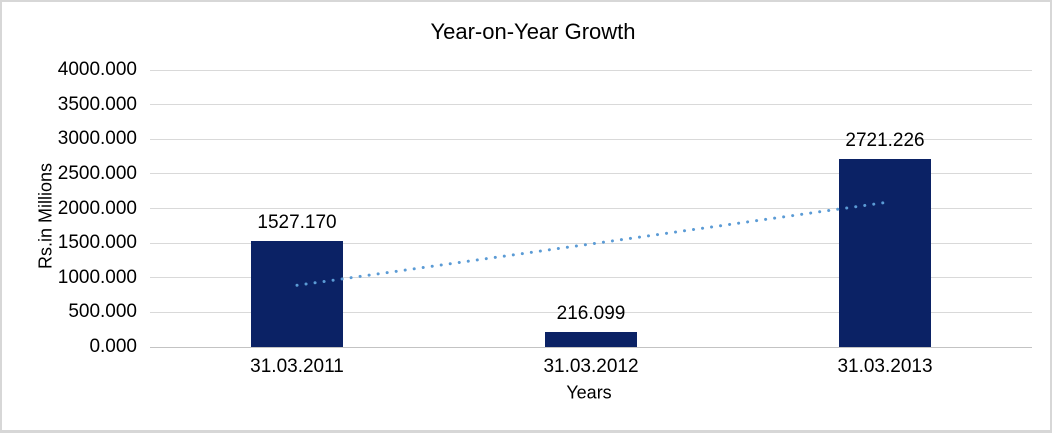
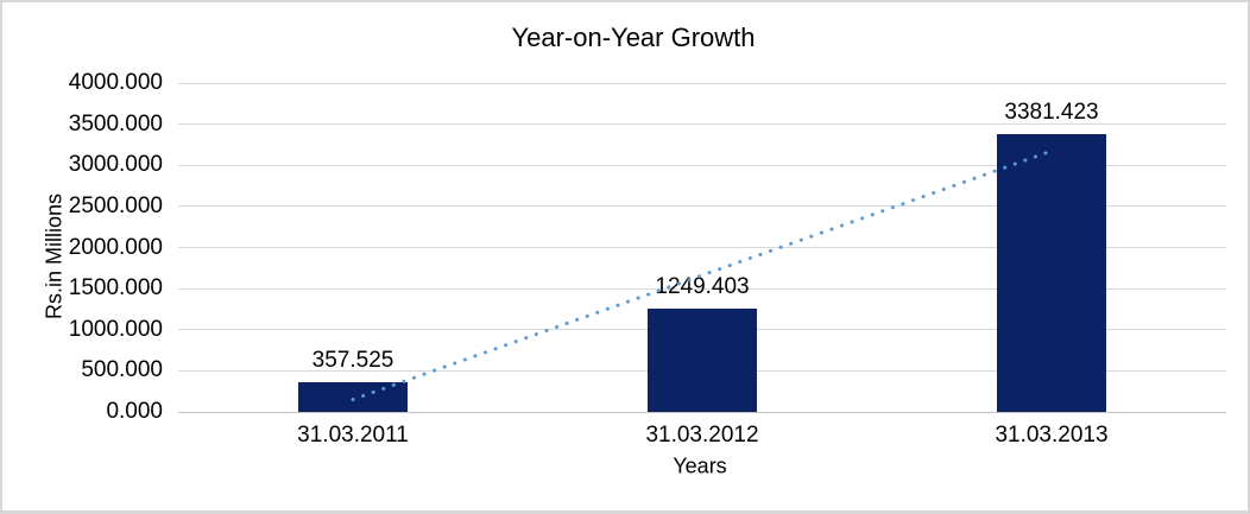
31.03.2011: 1527.170 -> 357.525
31.03.2012: 216.099 -> 1249.403
31.03.2013: 2721.226 -> 3381.423
